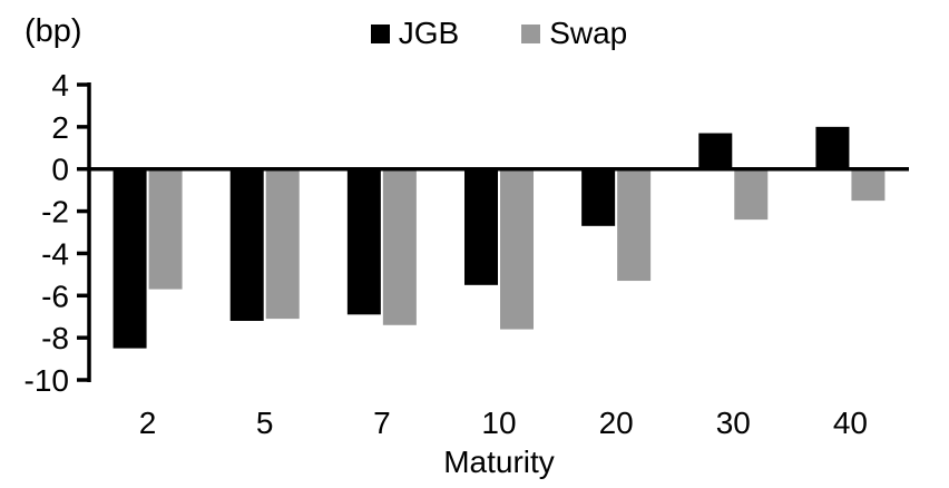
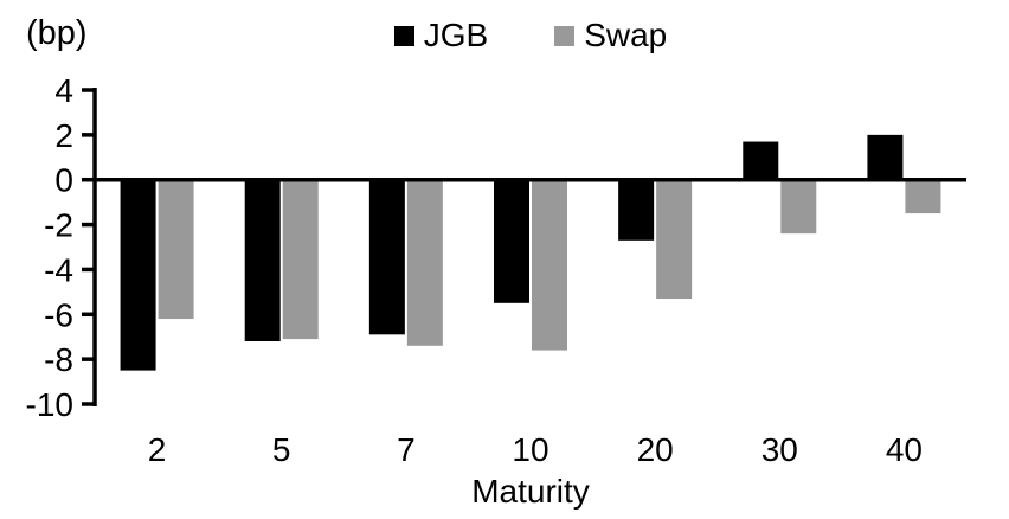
Swap/2: -5.7 -> -6.2
